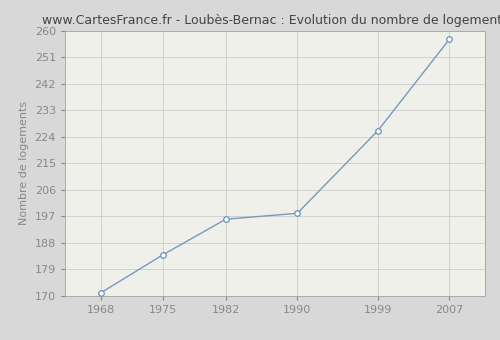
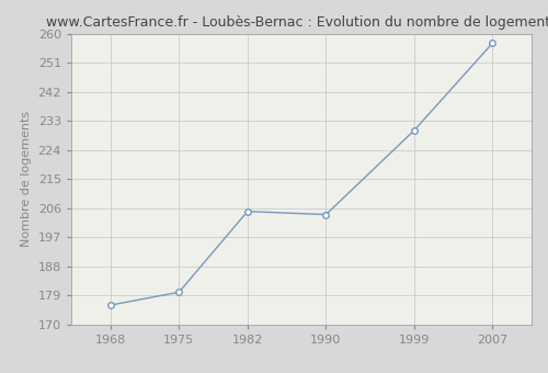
1968: 171 -> 176
1975: 184 -> 180
1982: 196 -> 205
1990: 198 -> 204
1999: 226 -> 230
